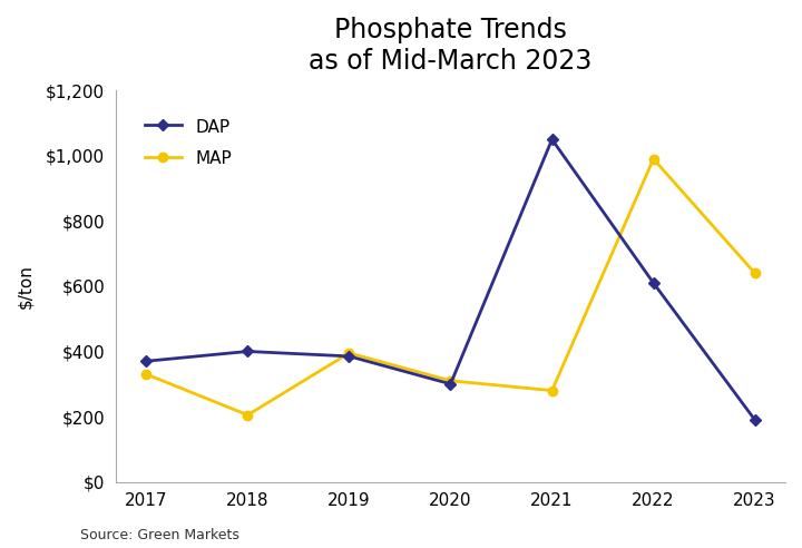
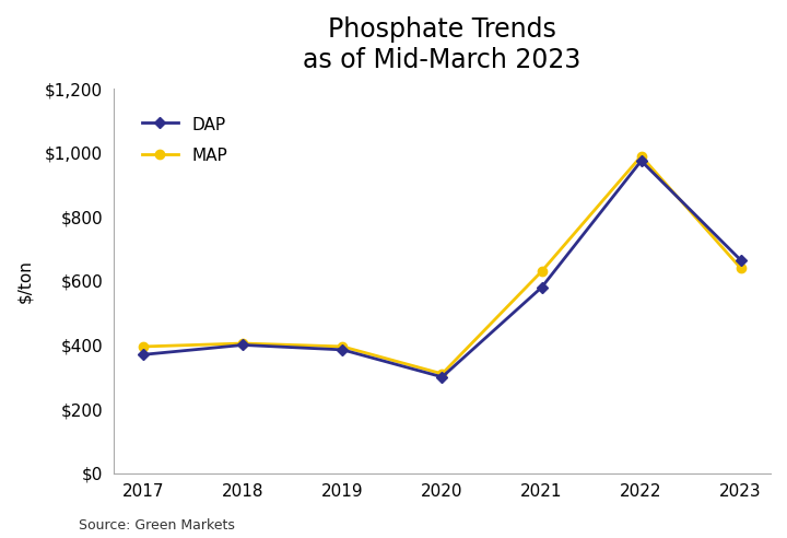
MAP/2017: $330 -> $395
MAP/2018: $205 -> $405
DAP/2021: $1,050 -> $580
MAP/2021: $280 -> $630
DAP/2022: $610 -> $975
DAP/2023: $190 -> $665
